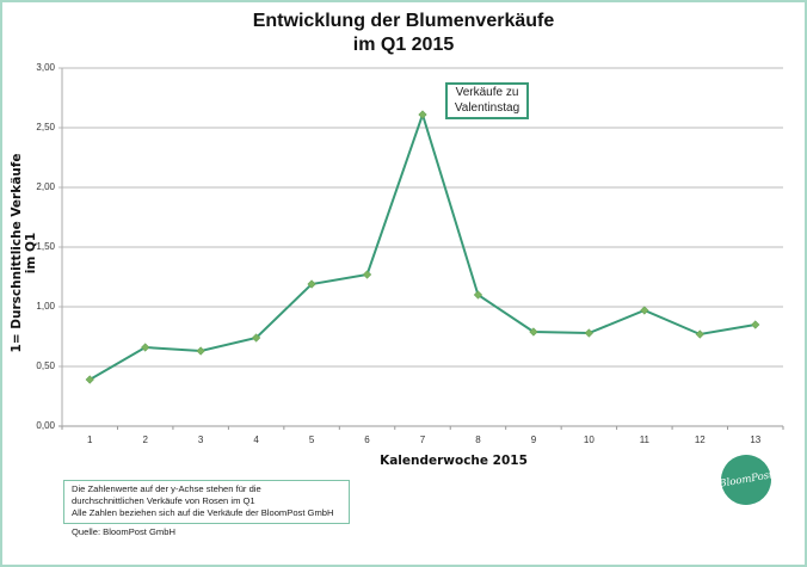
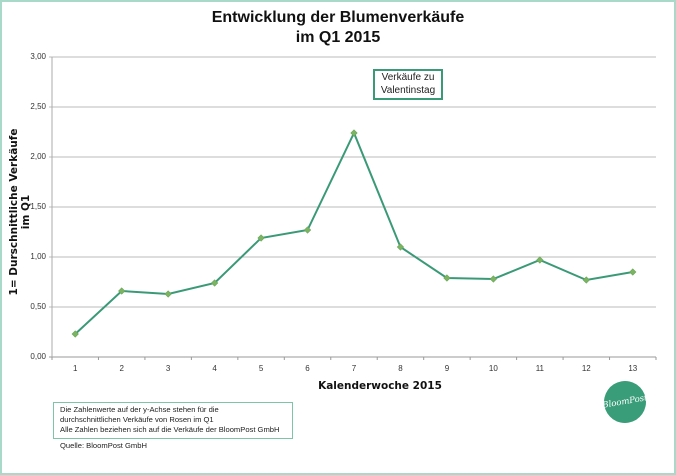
1: 0,39 -> 0,23
7: 2,61 -> 2,24
